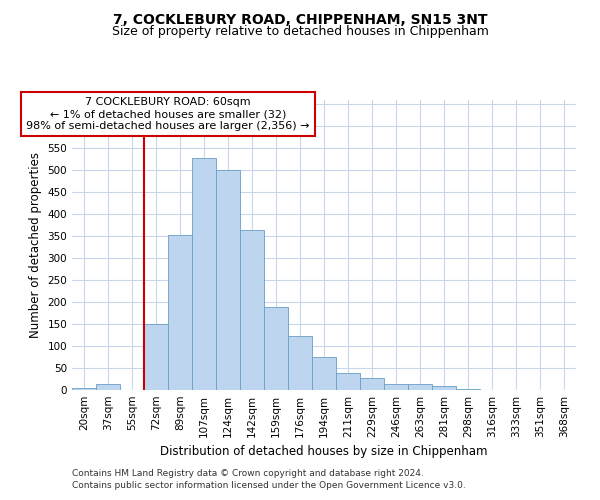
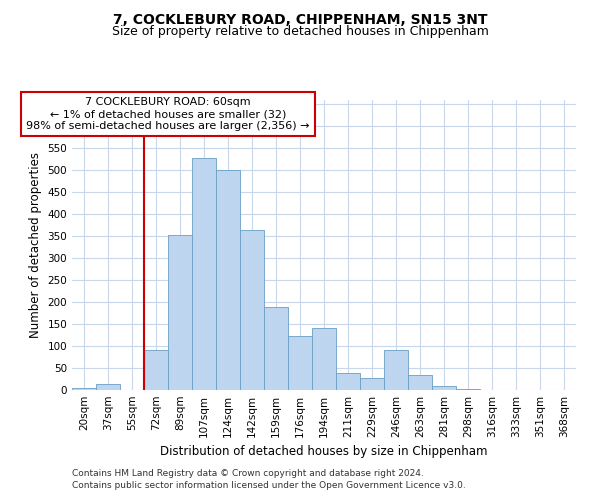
72sqm: 150 -> 90
194sqm: 75 -> 140
246sqm: 13 -> 90
263sqm: 13 -> 35
